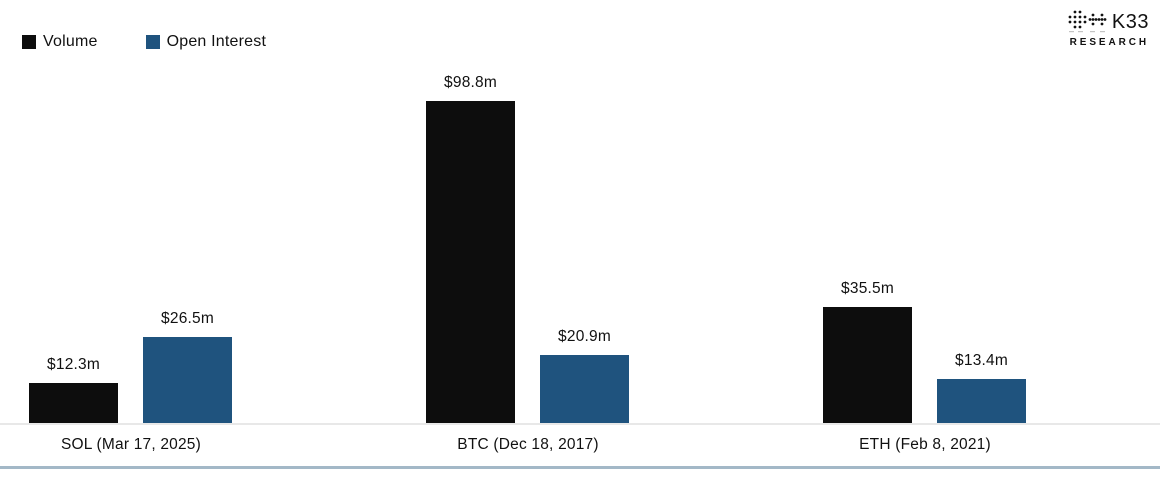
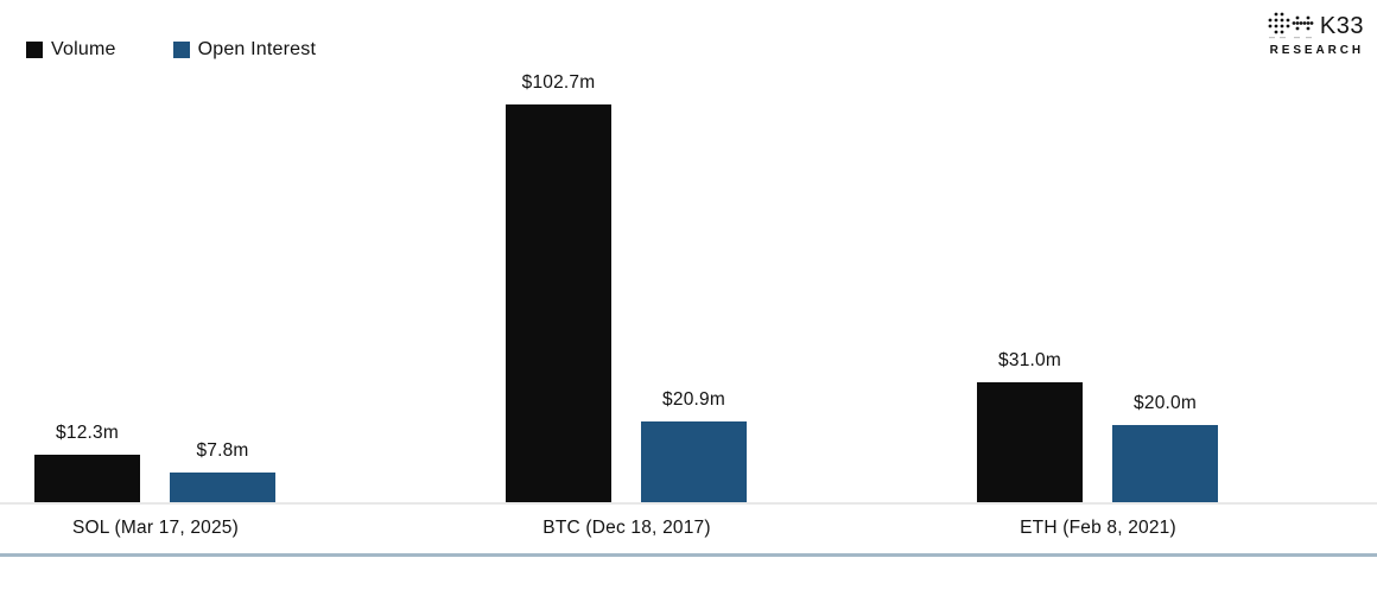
Open Interest/SOL (Mar 17, 2025): $26.5m -> $7.8m
Volume/BTC (Dec 18, 2017): $98.8m -> $102.7m
Volume/ETH (Feb 8, 2021): $35.5m -> $31.0m
Open Interest/ETH (Feb 8, 2021): $13.4m -> $20.0m
